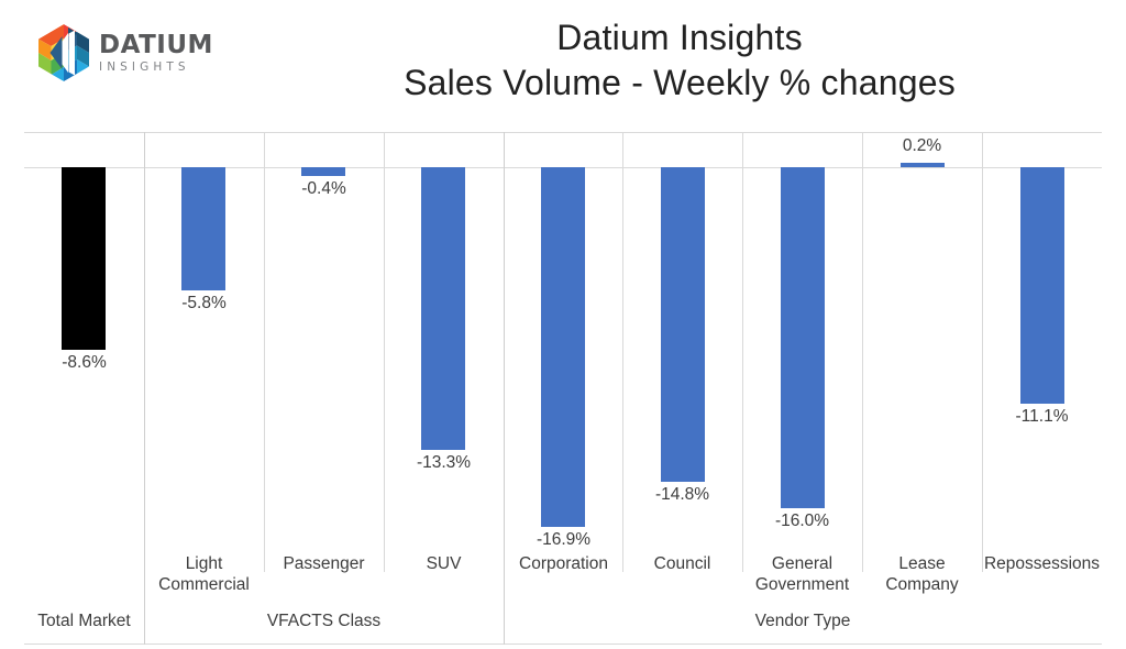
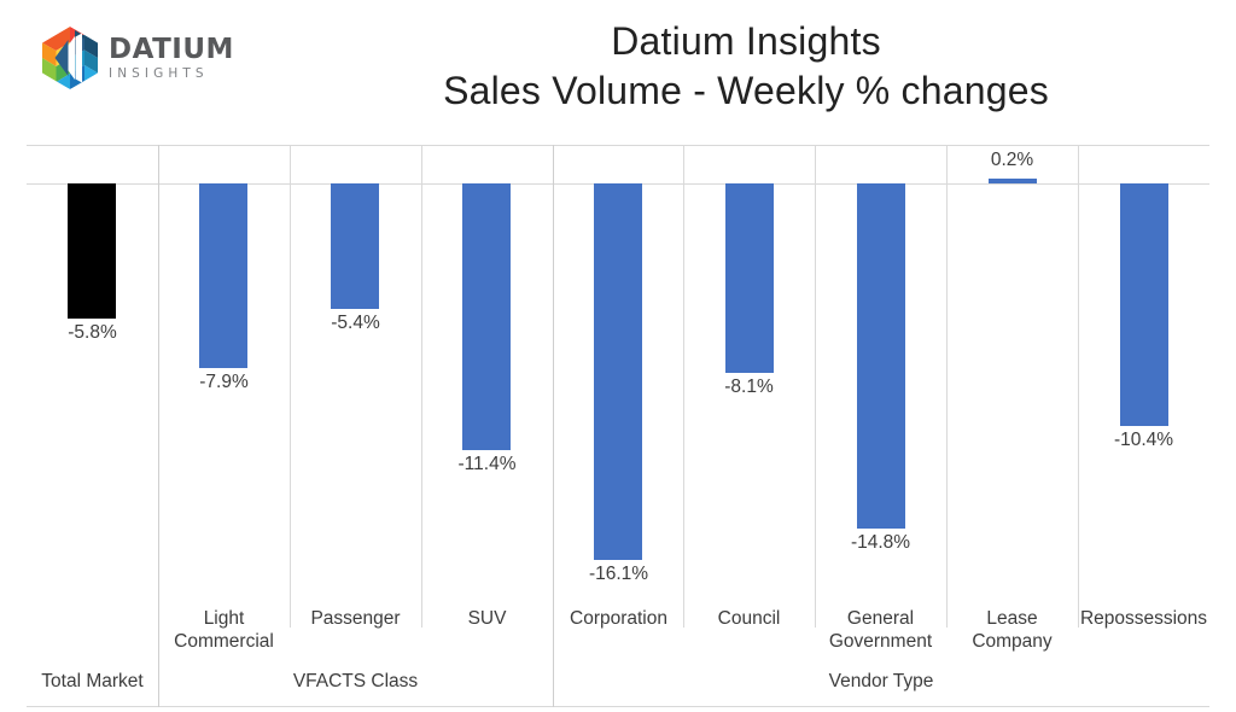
Total Market: -8.6% -> -5.8%
Light Commercial: -5.8% -> -7.9%
Passenger: -0.4% -> -5.4%
SUV: -13.3% -> -11.4%
Corporation: -16.9% -> -16.1%
Council: -14.8% -> -8.1%
General Government: -16.0% -> -14.8%
Repossessions: -11.1% -> -10.4%
